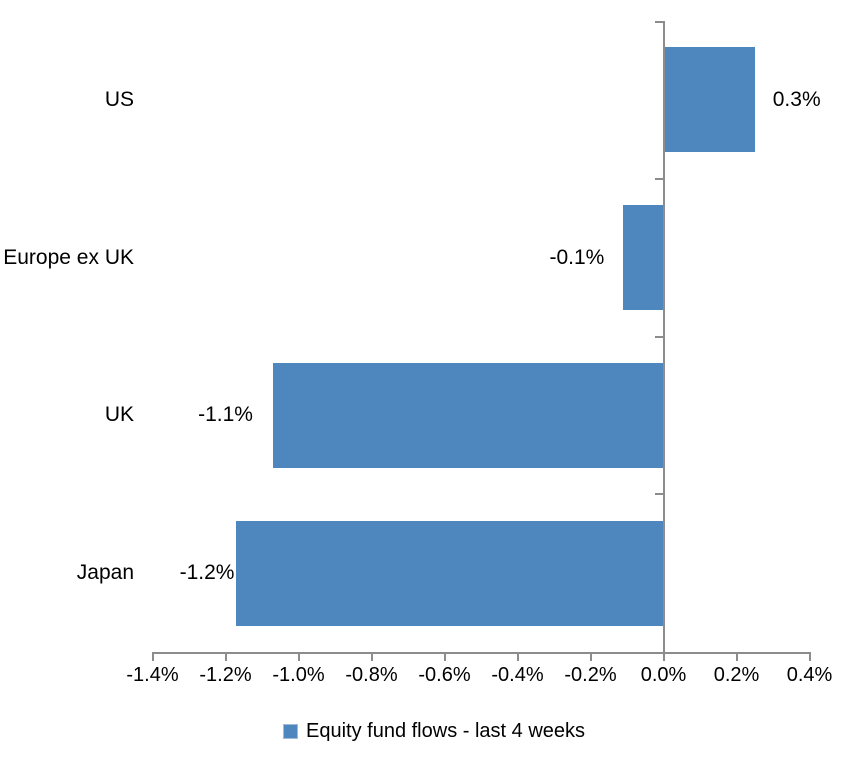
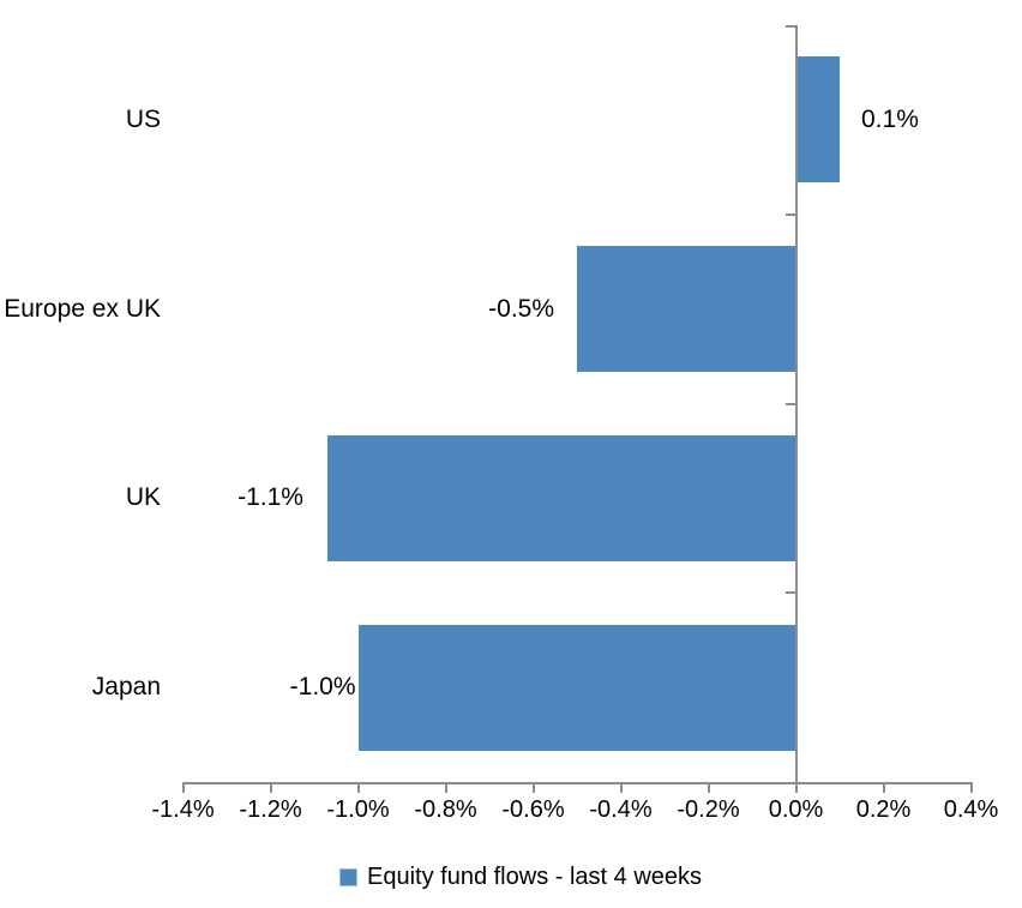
US: 0.3% -> 0.1%
Europe ex UK: -0.1% -> -0.5%
Japan: -1.2% -> -1.0%
